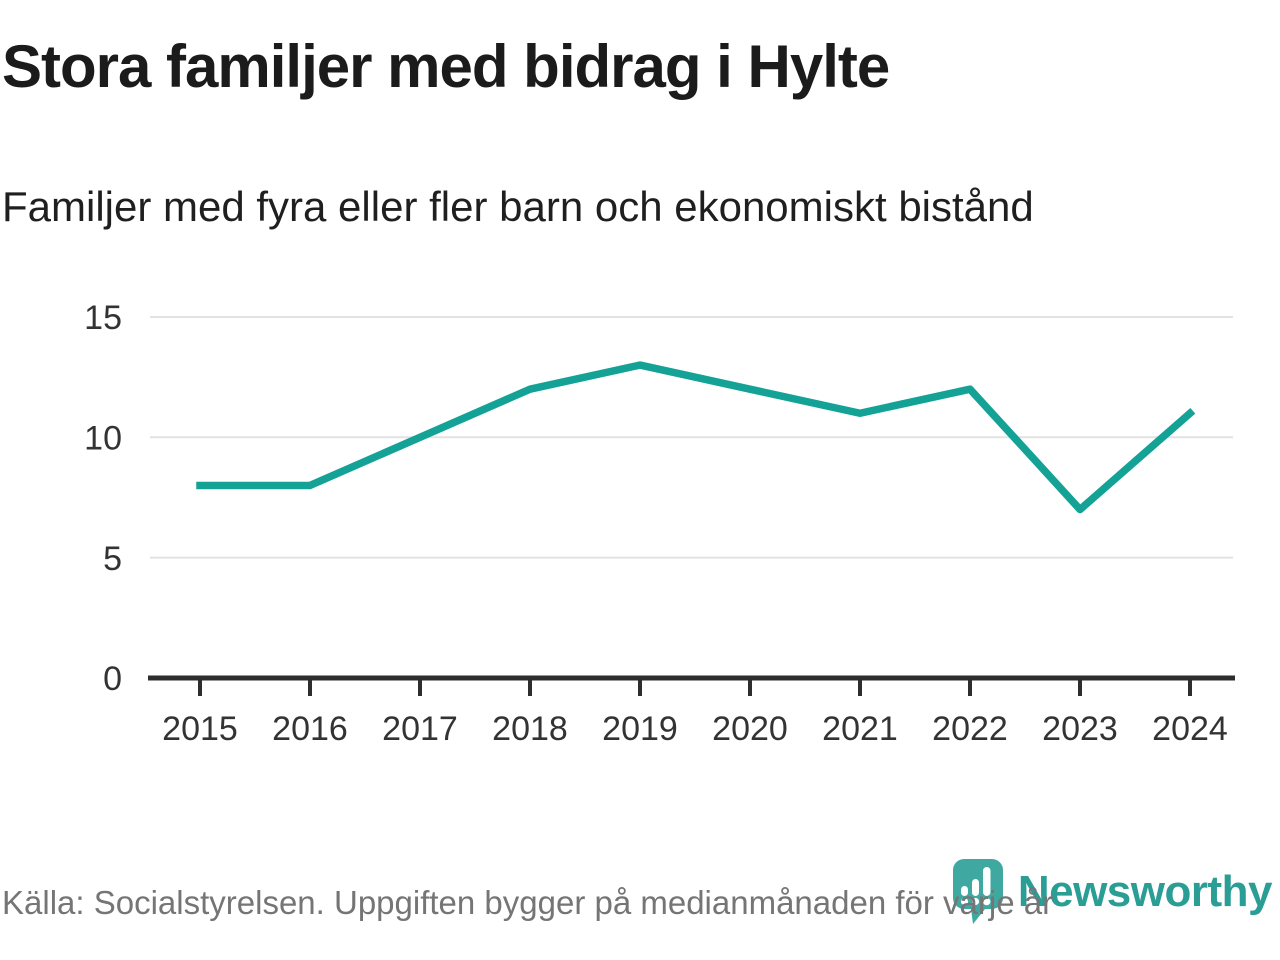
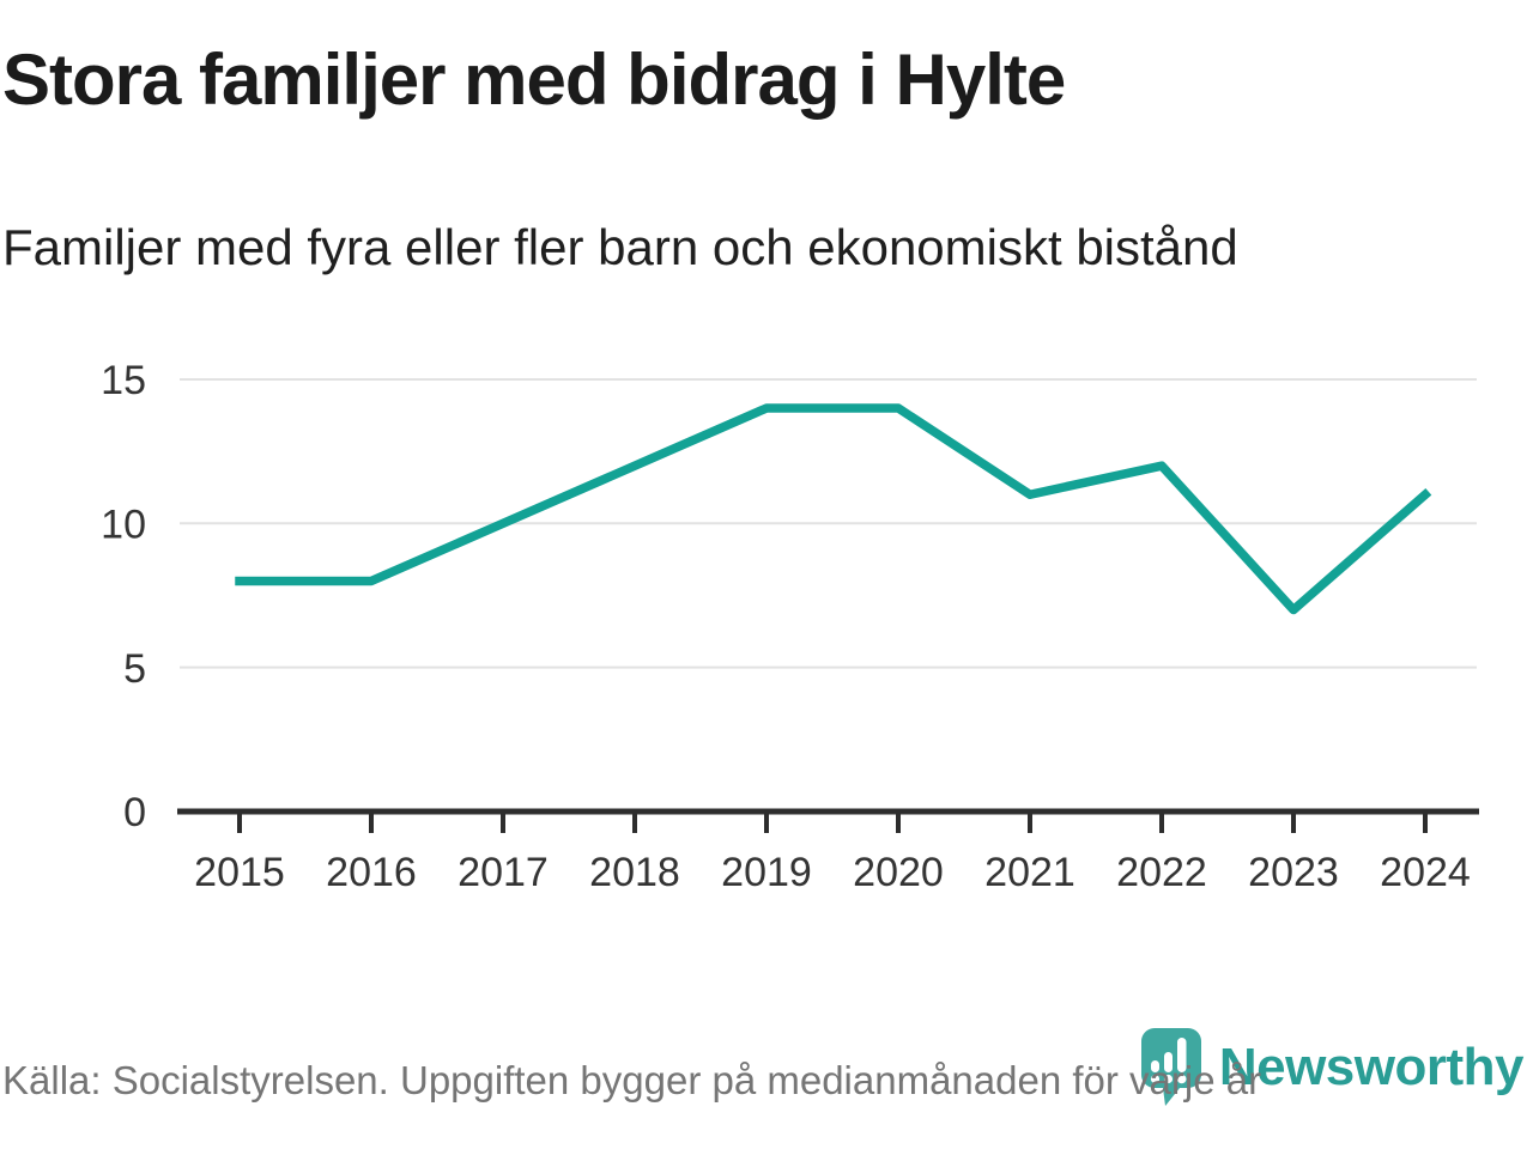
2019: 13 -> 14
2020: 12 -> 14
